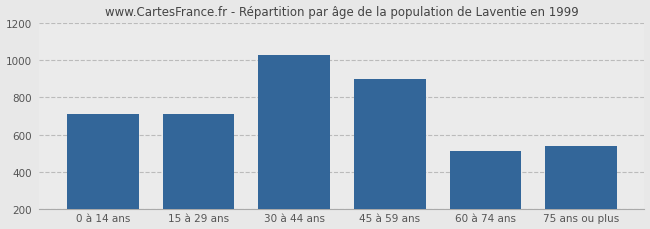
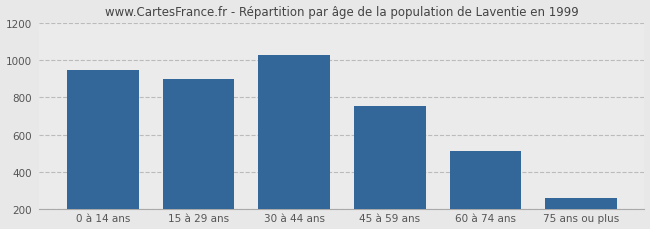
0 à 14 ans: 710 -> 940
15 à 29 ans: 710 -> 900
45 à 59 ans: 900 -> 760
75 ans ou plus: 540 -> 260
